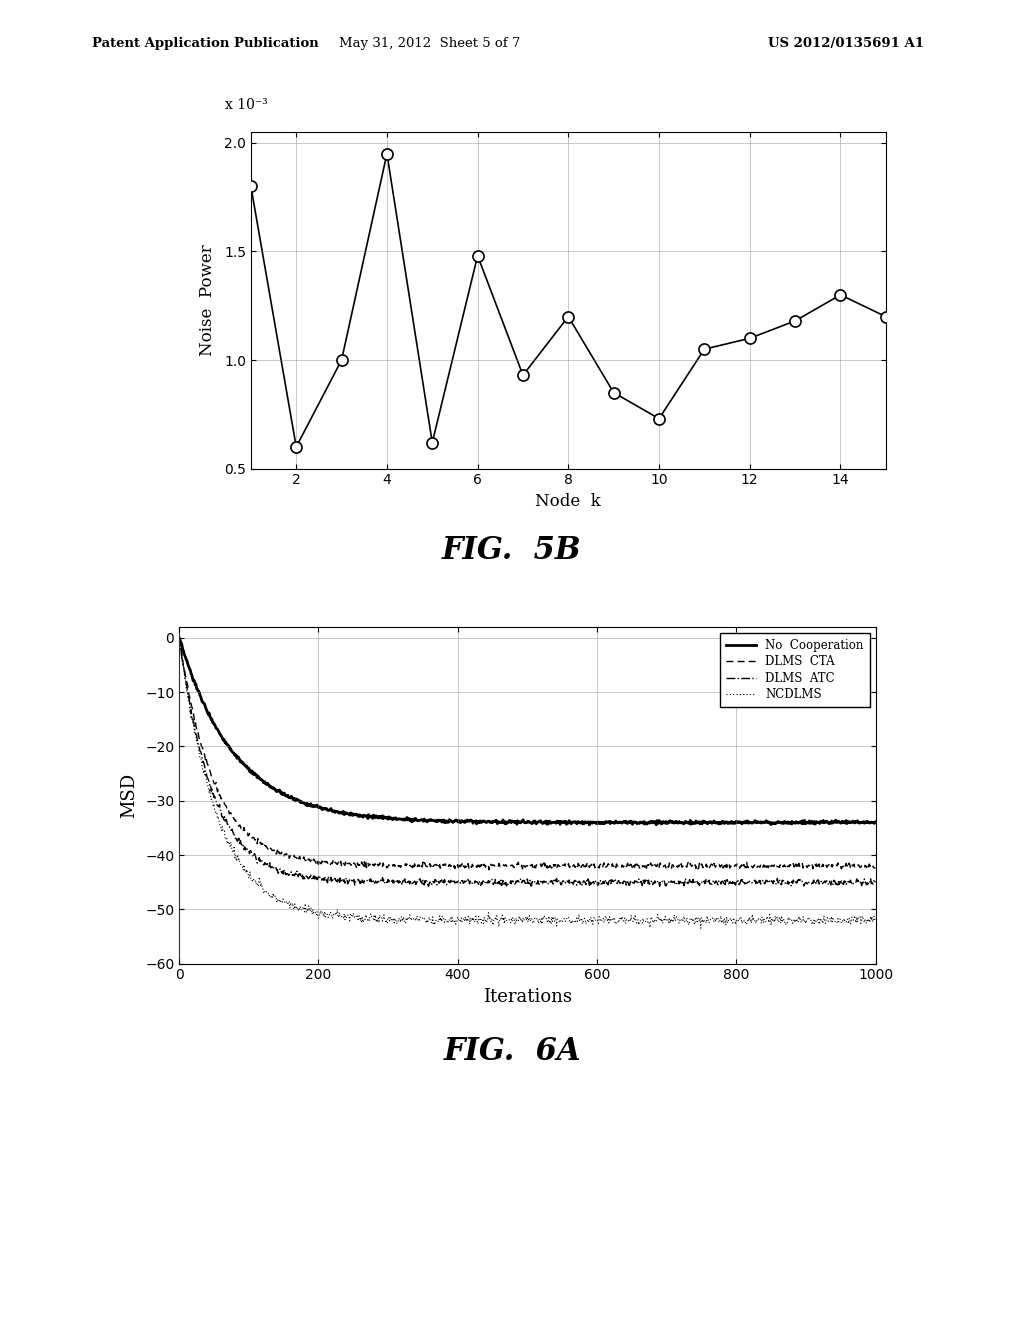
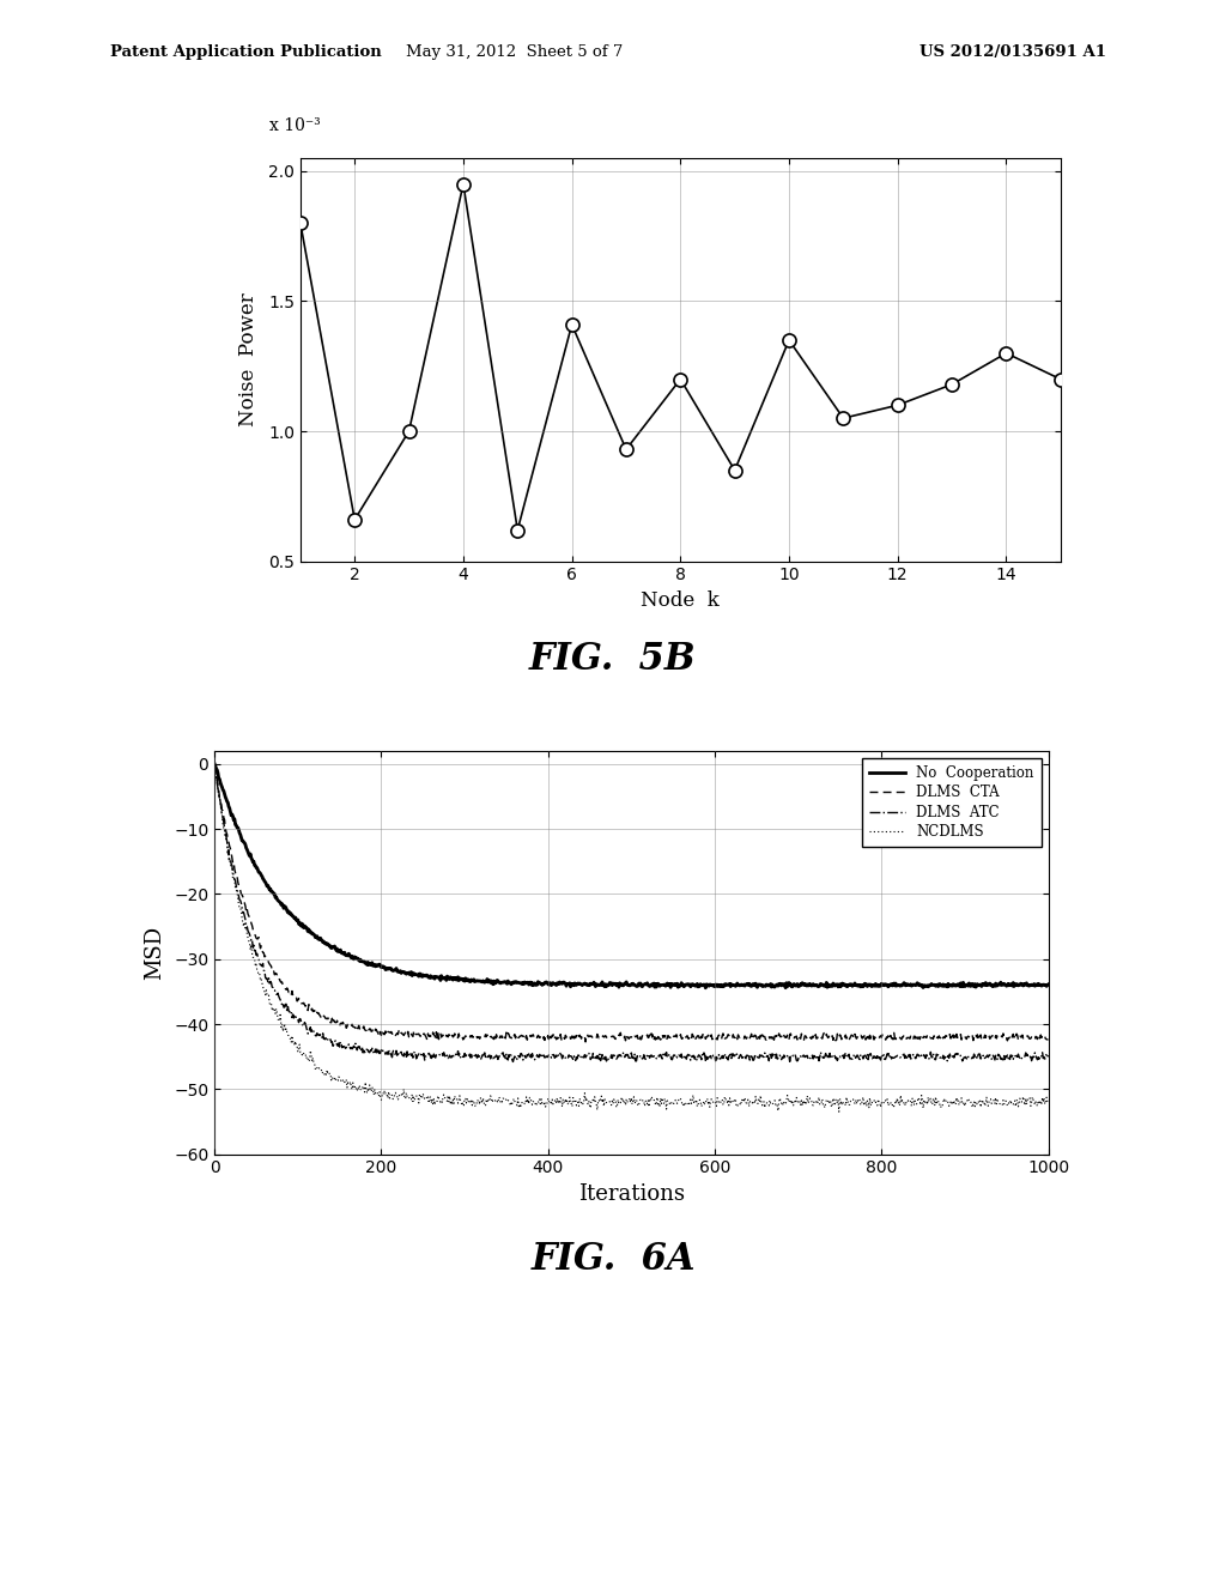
2: 0.60 -> 0.66
6: 1.48 -> 1.41
10: 0.73 -> 1.35
